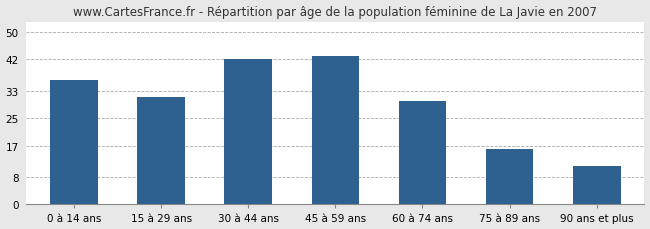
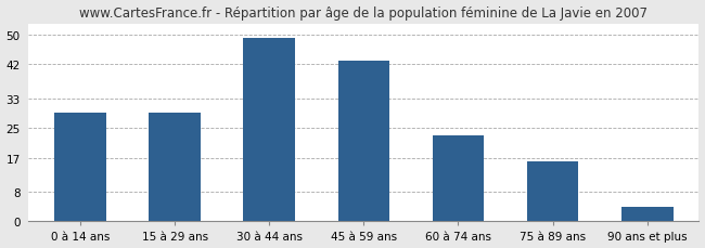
0 à 14 ans: 36 -> 29
15 à 29 ans: 31 -> 29
30 à 44 ans: 42 -> 49
60 à 74 ans: 30 -> 23
90 ans et plus: 11 -> 4
